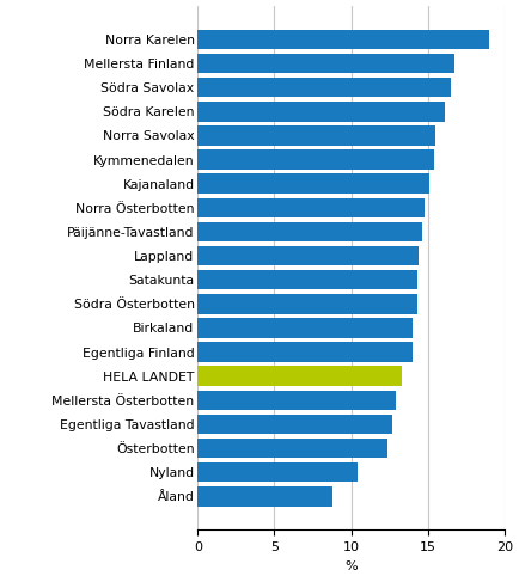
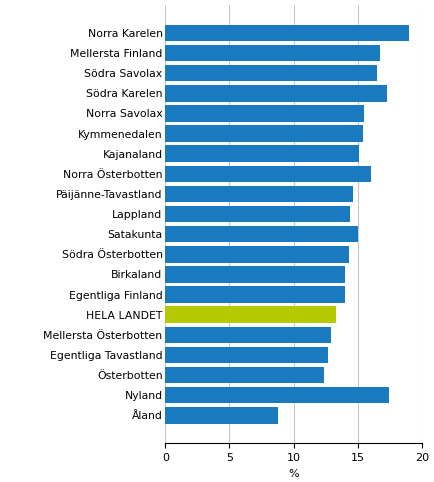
Södra Karelen: 16.1 -> 17.3
Norra Österbotten: 14.8 -> 16.0
Satakunta: 14.3 -> 15.0
Nyland: 10.4 -> 17.4
